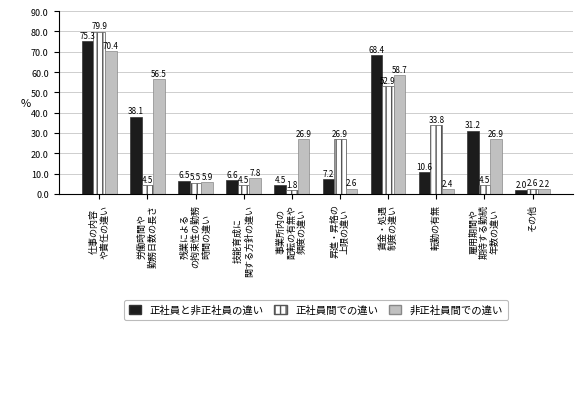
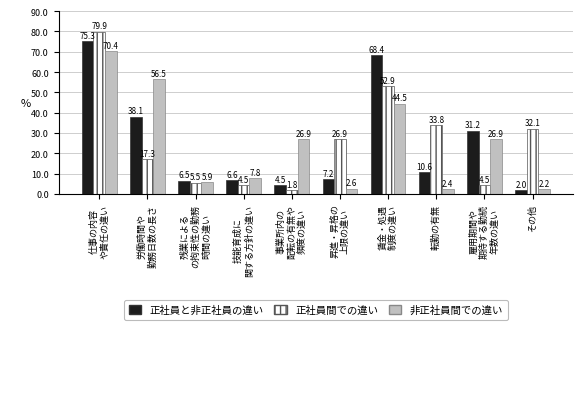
正社員間での違い/労働時間や 勤務日数の長さ: 4.5 -> 17.3
非正社員間での違い/賃金・処遇 制度の違い: 58.7 -> 44.5
正社員間での違い/その他: 2.6 -> 32.1
